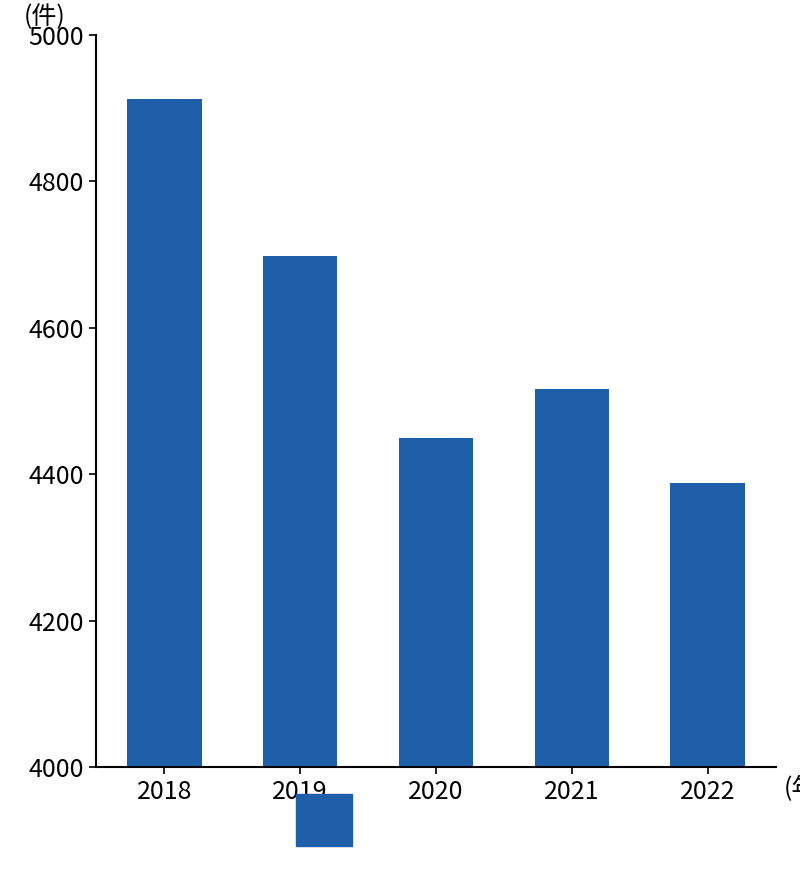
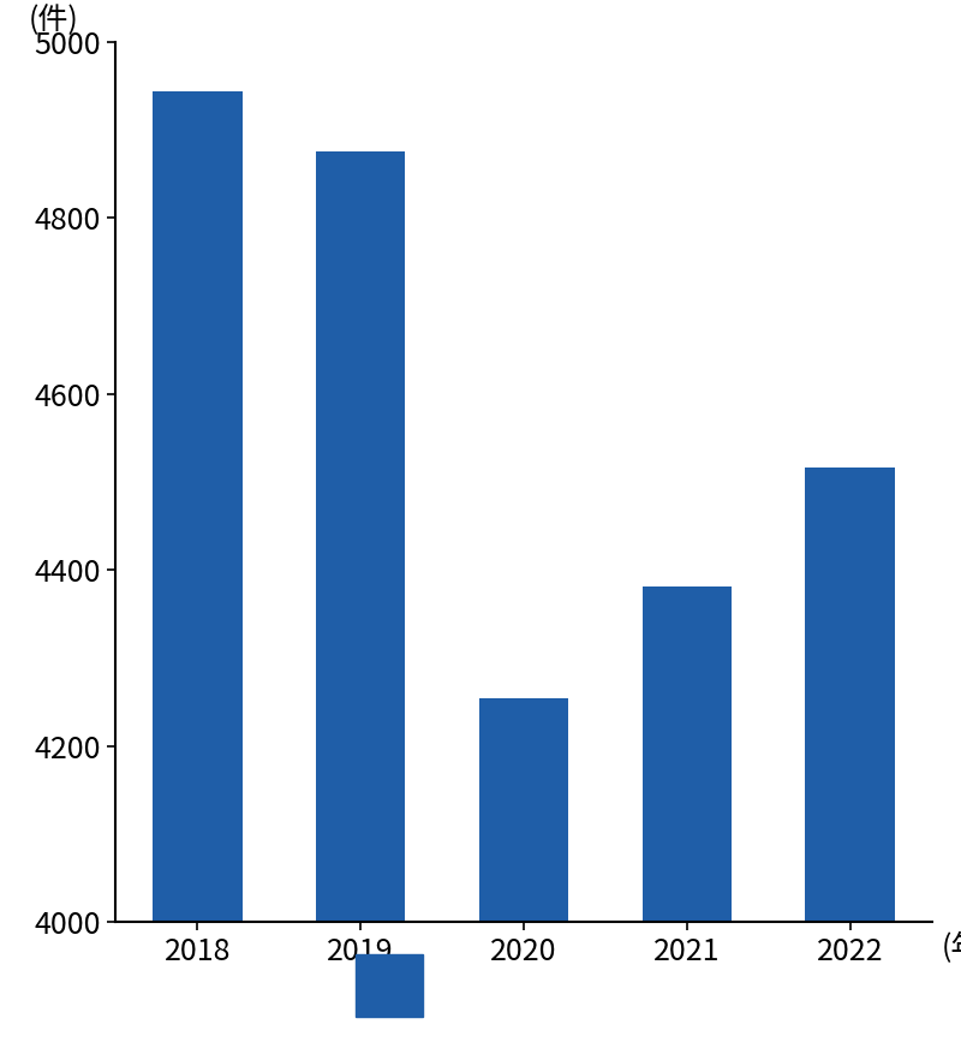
2018: 4912 -> 4944
2019: 4698 -> 4876
2020: 4450 -> 4255
2021: 4516 -> 4382
2022: 4388 -> 4516
